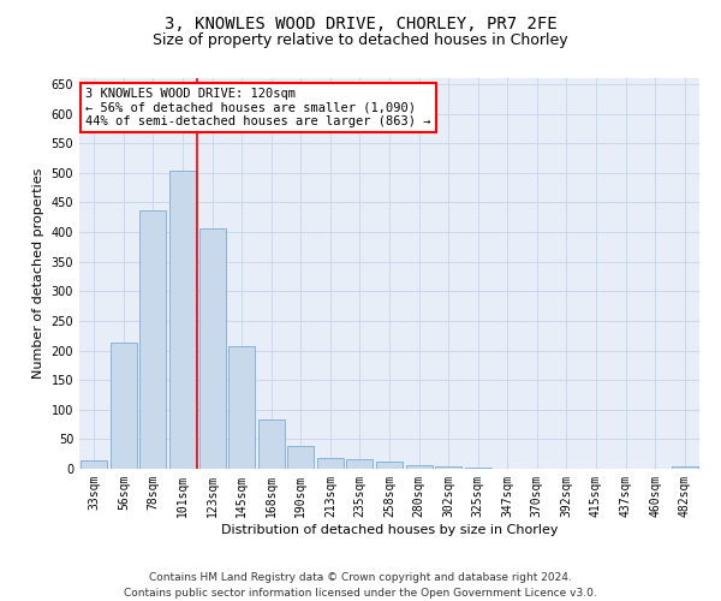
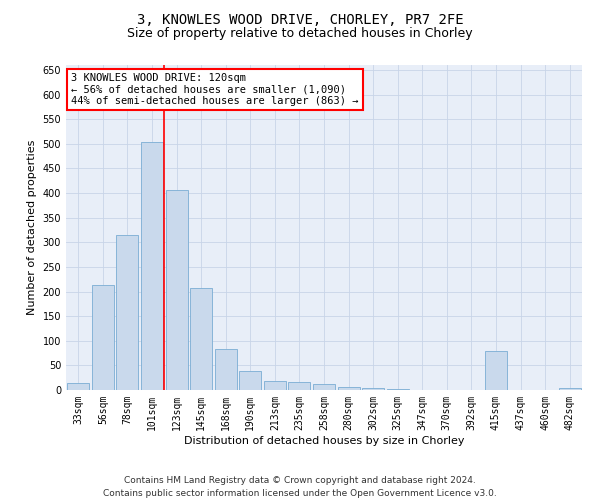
78sqm: 436 -> 315
415sqm: 1 -> 80
